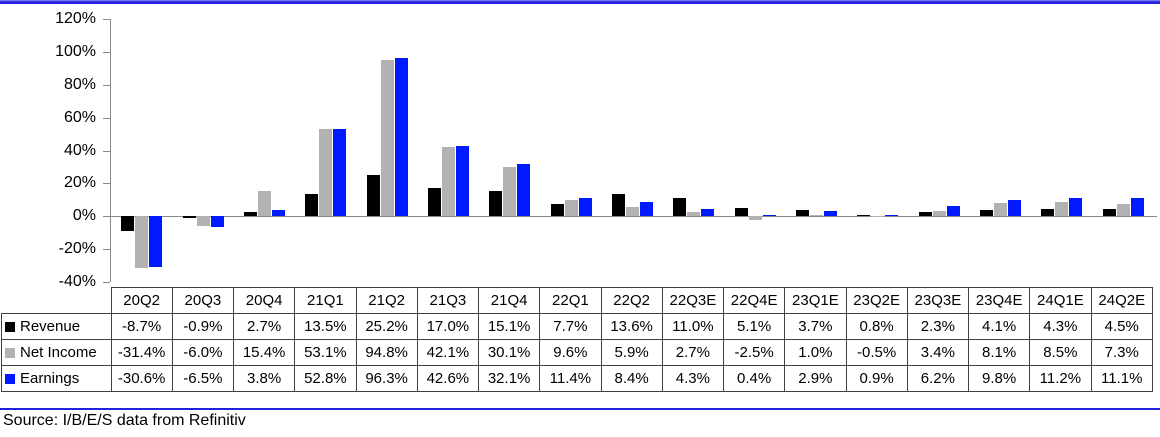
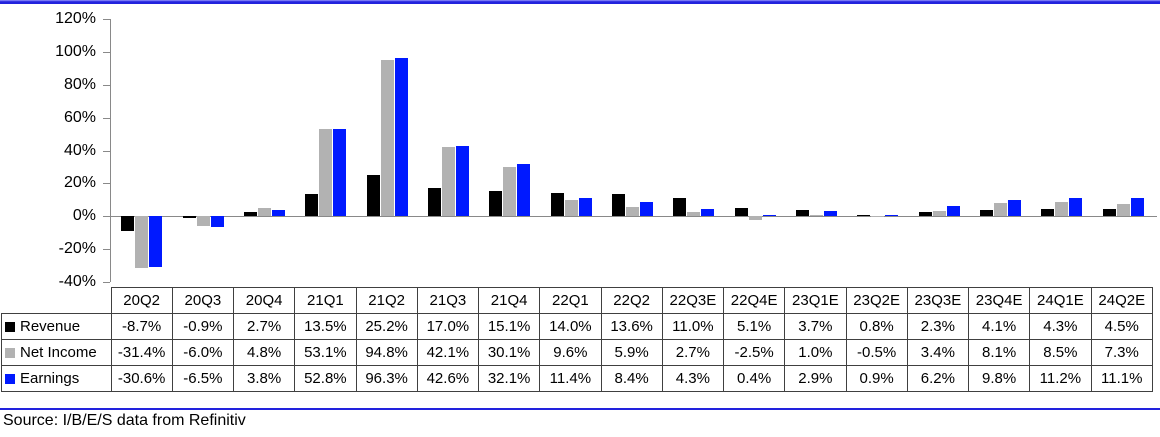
Net Income/20Q4: 15.4% -> 4.8%
Revenue/22Q1: 7.7% -> 14.0%
